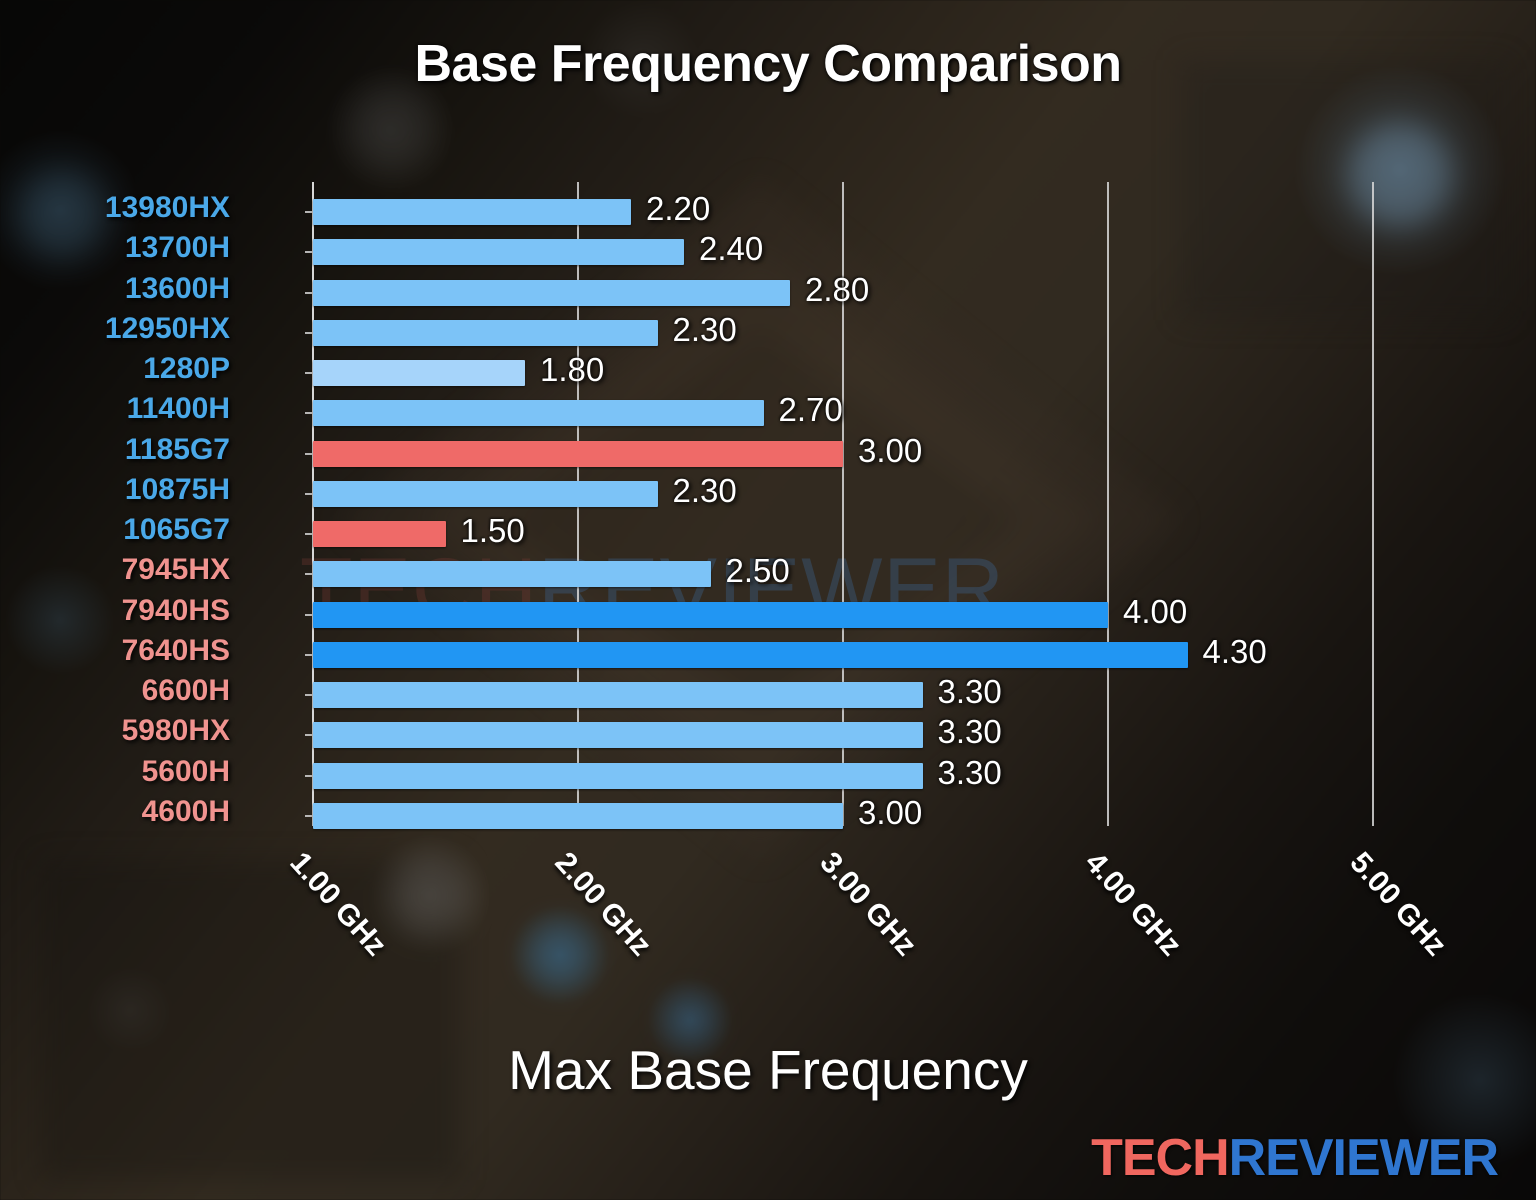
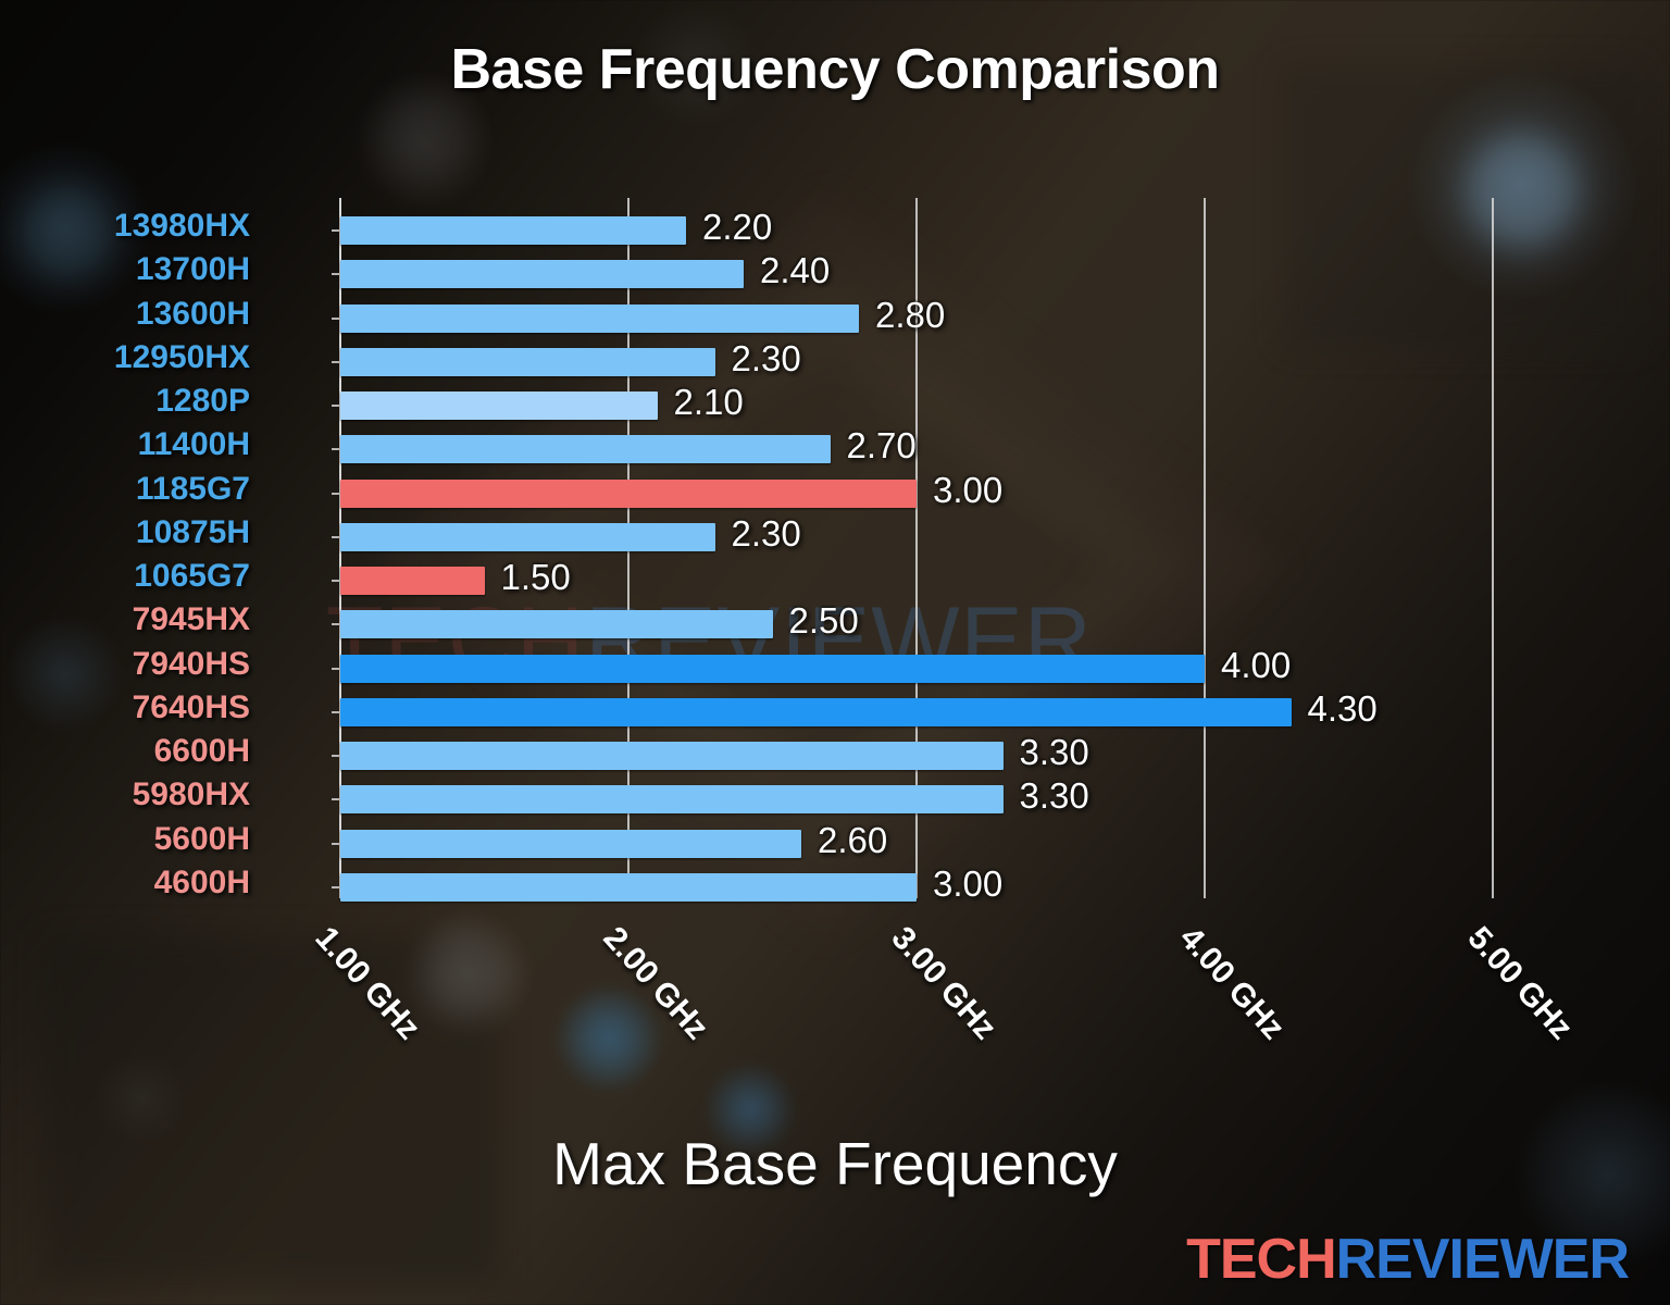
1280P: 1.80 -> 2.10
5600H: 3.30 -> 2.60
